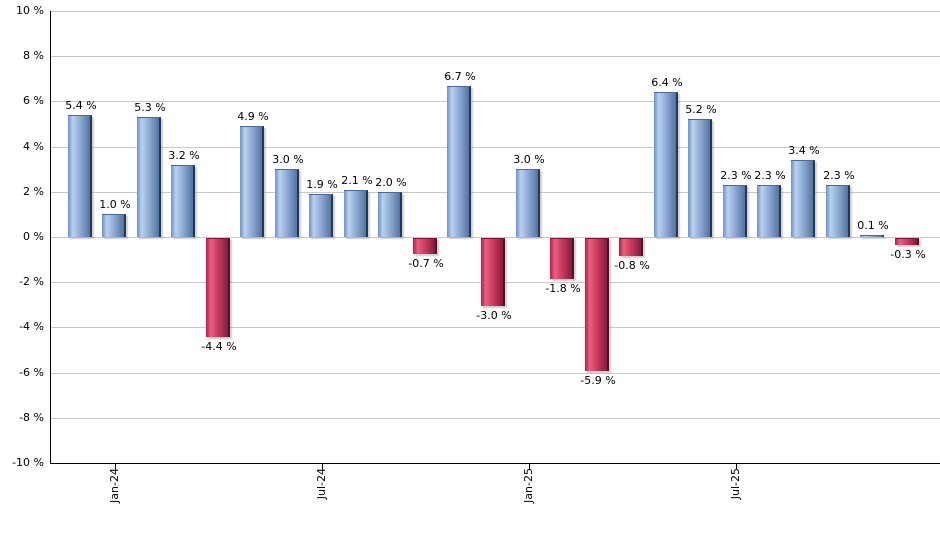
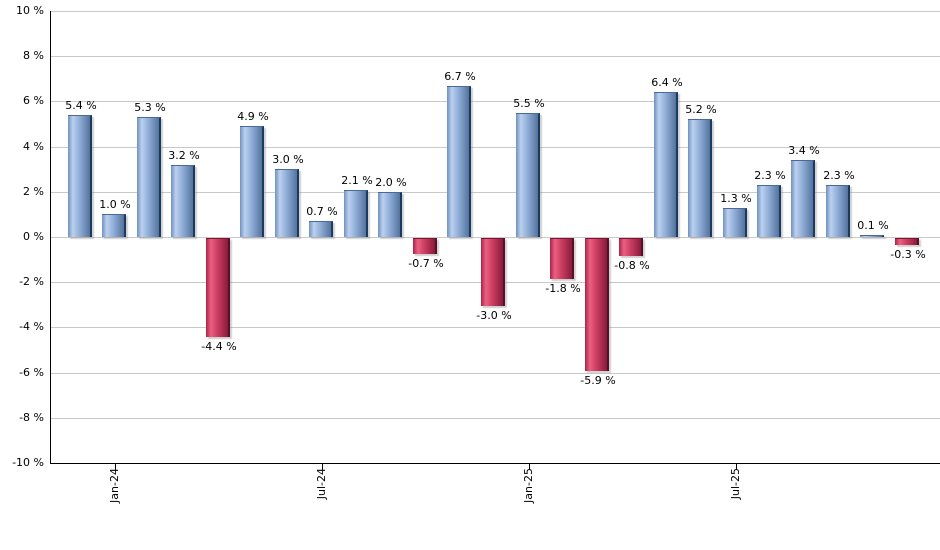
Jul-24: 1.9 -> 0.7
Jan-25: 3.0 -> 5.5
Jul-25: 2.3 -> 1.3
